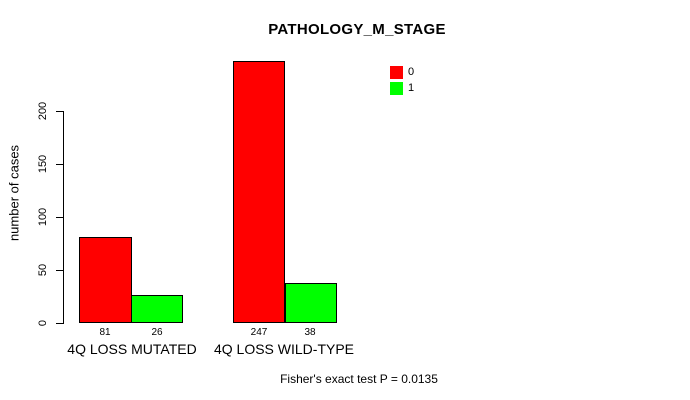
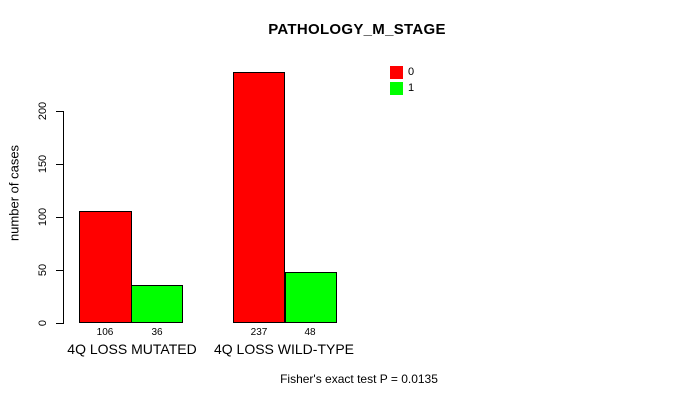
0/4Q LOSS MUTATED: 81 -> 106
1/4Q LOSS MUTATED: 26 -> 36
0/4Q LOSS WILD-TYPE: 247 -> 237
1/4Q LOSS WILD-TYPE: 38 -> 48
